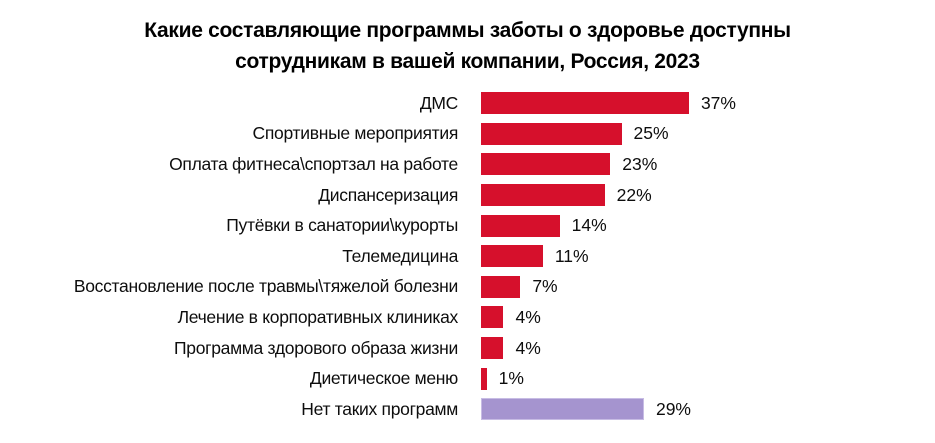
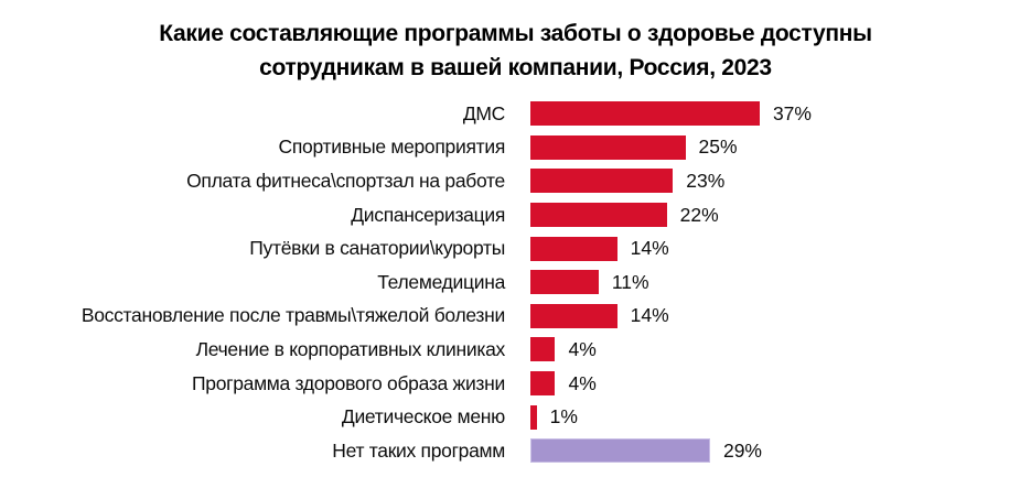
Восстановление после травмы\тяжелой болезни: 7% -> 14%
